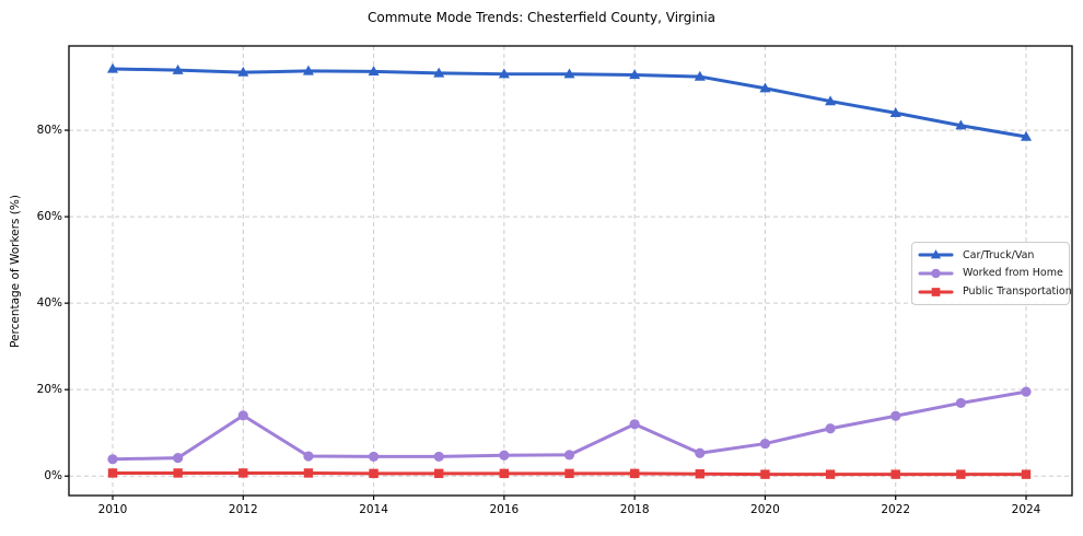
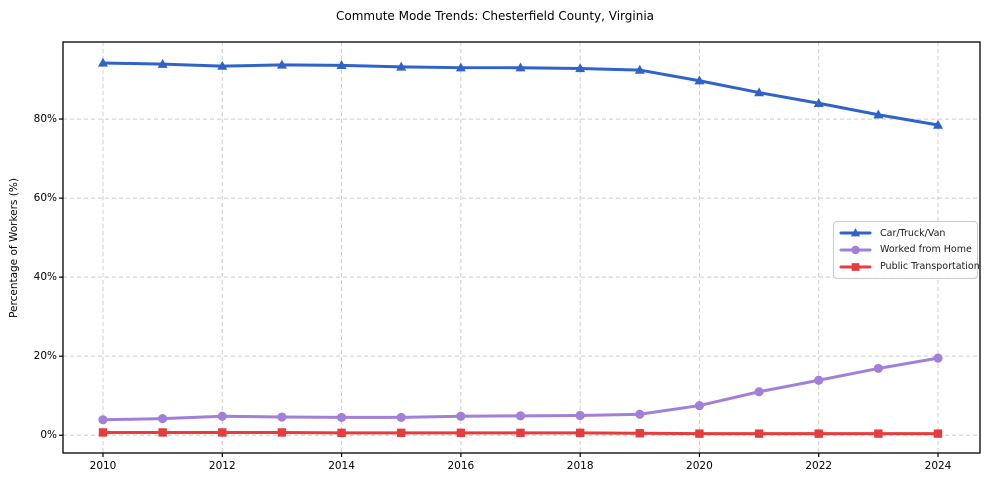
Worked from Home/2012: 14% -> 5%
Worked from Home/2018: 12% -> 5%
